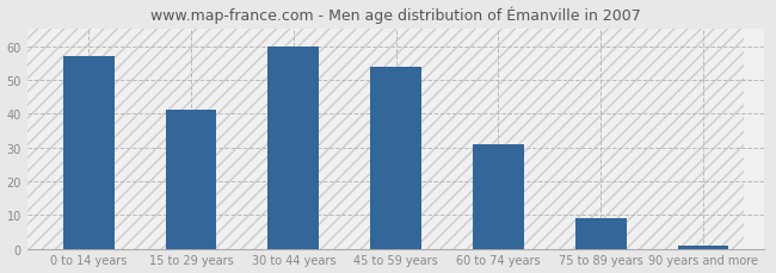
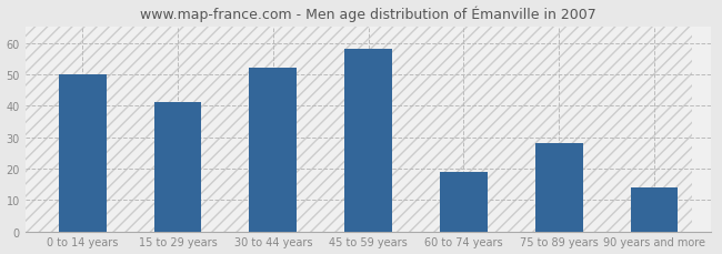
0 to 14 years: 57 -> 50
30 to 44 years: 60 -> 52
45 to 59 years: 54 -> 58
60 to 74 years: 31 -> 19
75 to 89 years: 9 -> 28
90 years and more: 1 -> 14
